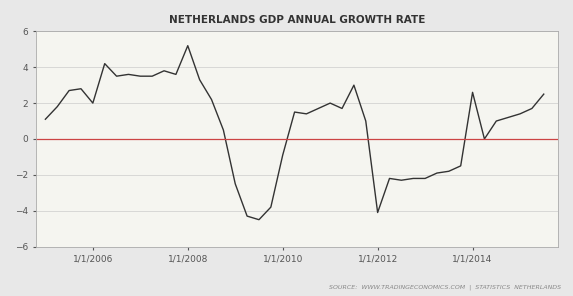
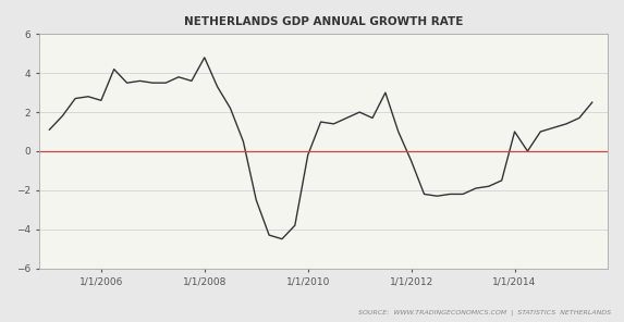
1/1/2006: 2.0 -> 2.6
1/1/2008: 5.2 -> 4.8
1/1/2010: -0.9 -> -0.2
1/1/2012: -4.1 -> -0.5
1/1/2014: 2.6 -> 1.0
